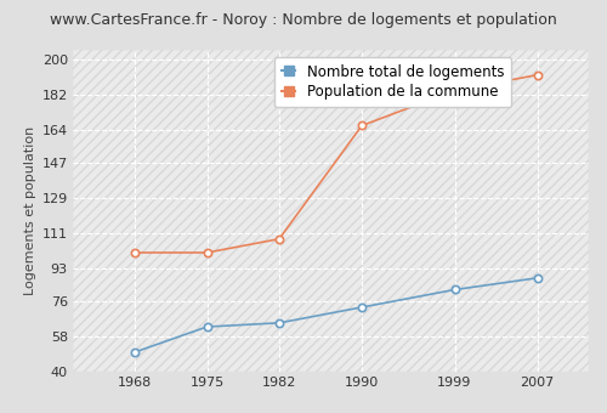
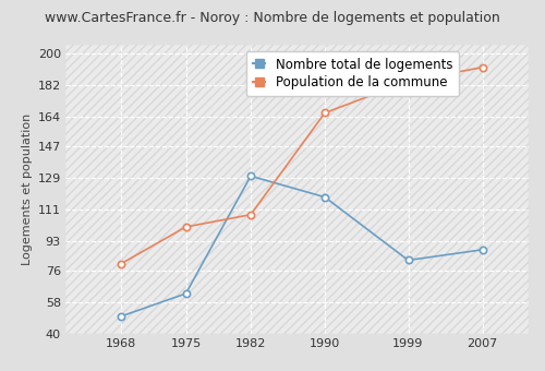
Population de la commune/1968: 101 -> 80
Nombre total de logements/1982: 65 -> 130
Nombre total de logements/1990: 73 -> 118
